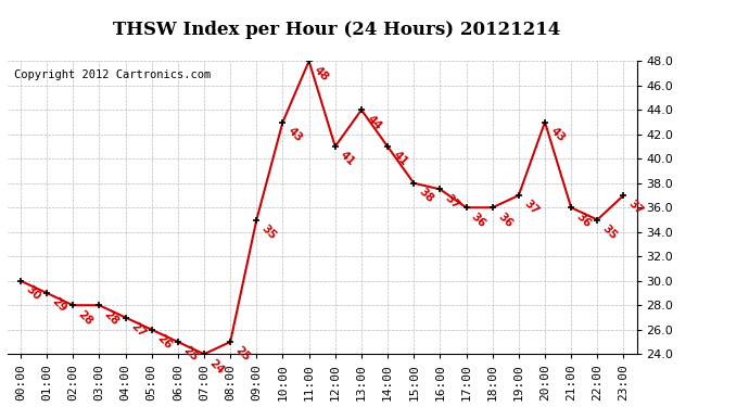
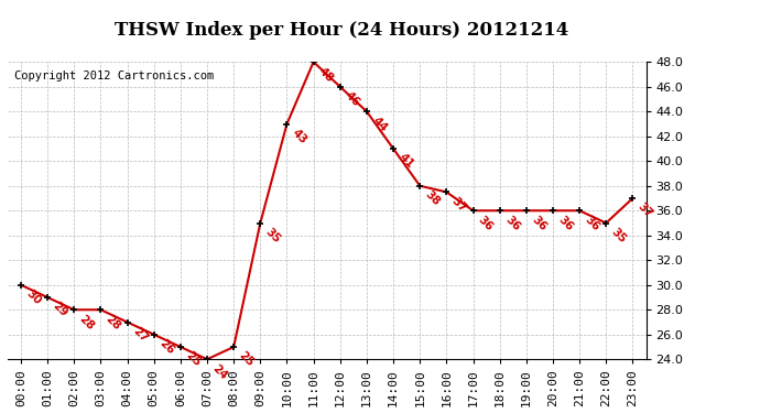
12:00: 41 -> 46
19:00: 37 -> 36
20:00: 43 -> 36
